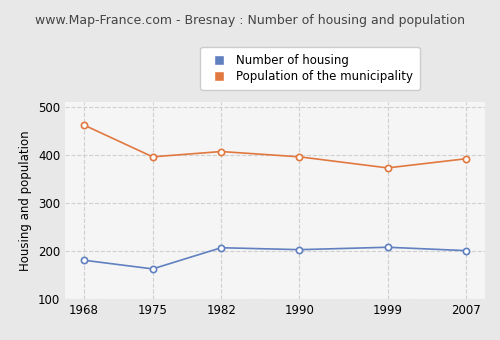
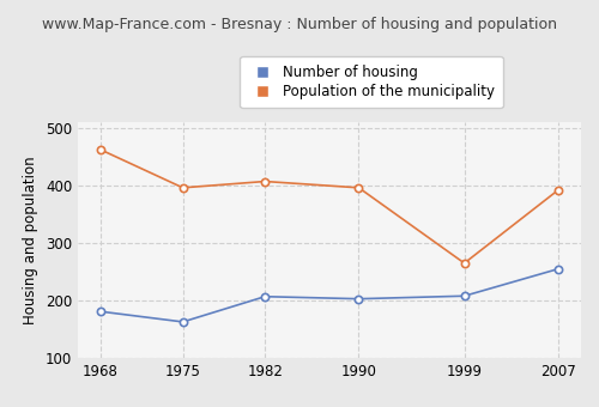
Population of the municipality/1999: 373 -> 265
Number of housing/2007: 201 -> 255
